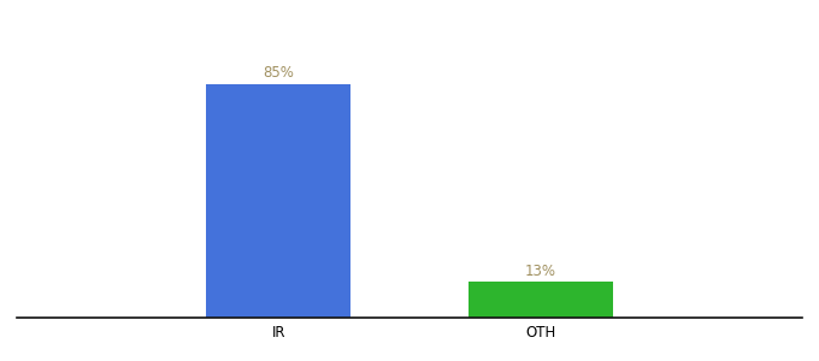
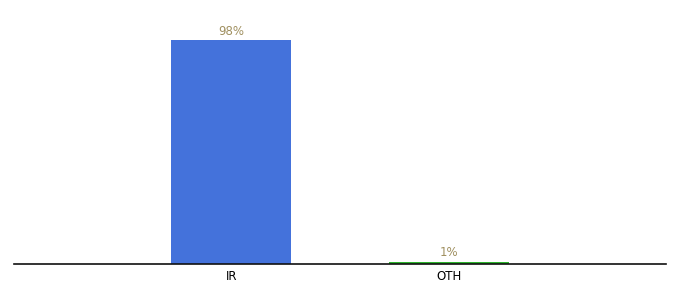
IR: 85% -> 98%
OTH: 13% -> 1%
